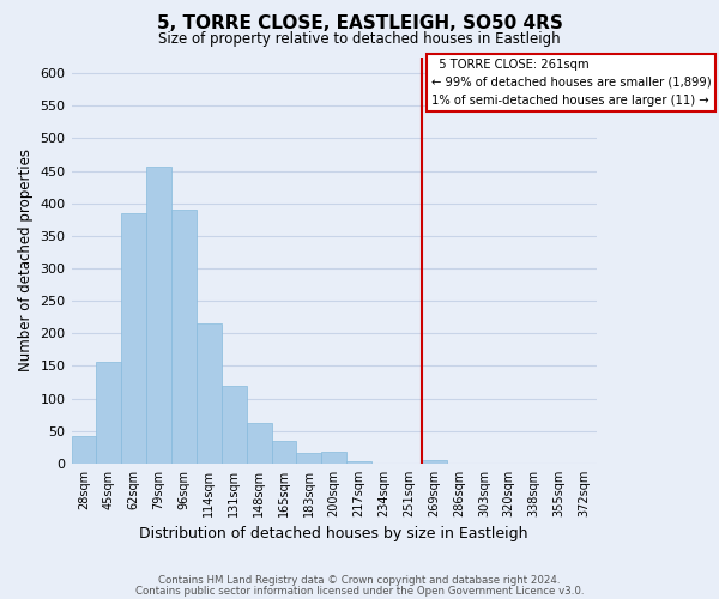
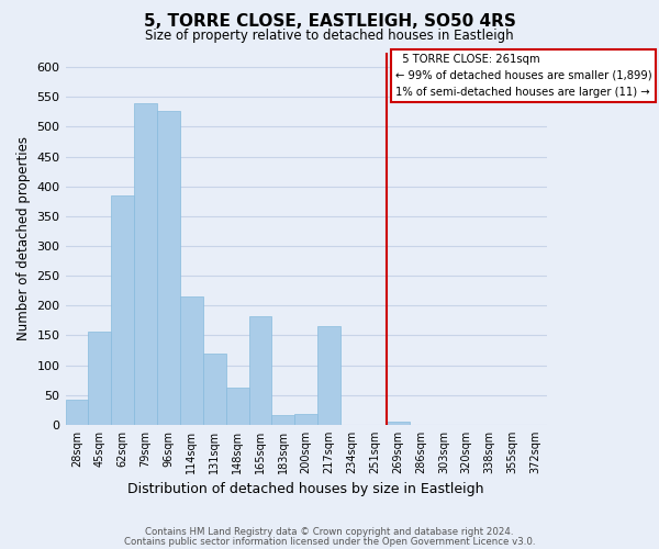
79sqm: 457 -> 540
96sqm: 390 -> 526
165sqm: 35 -> 182
217sqm: 4 -> 166
